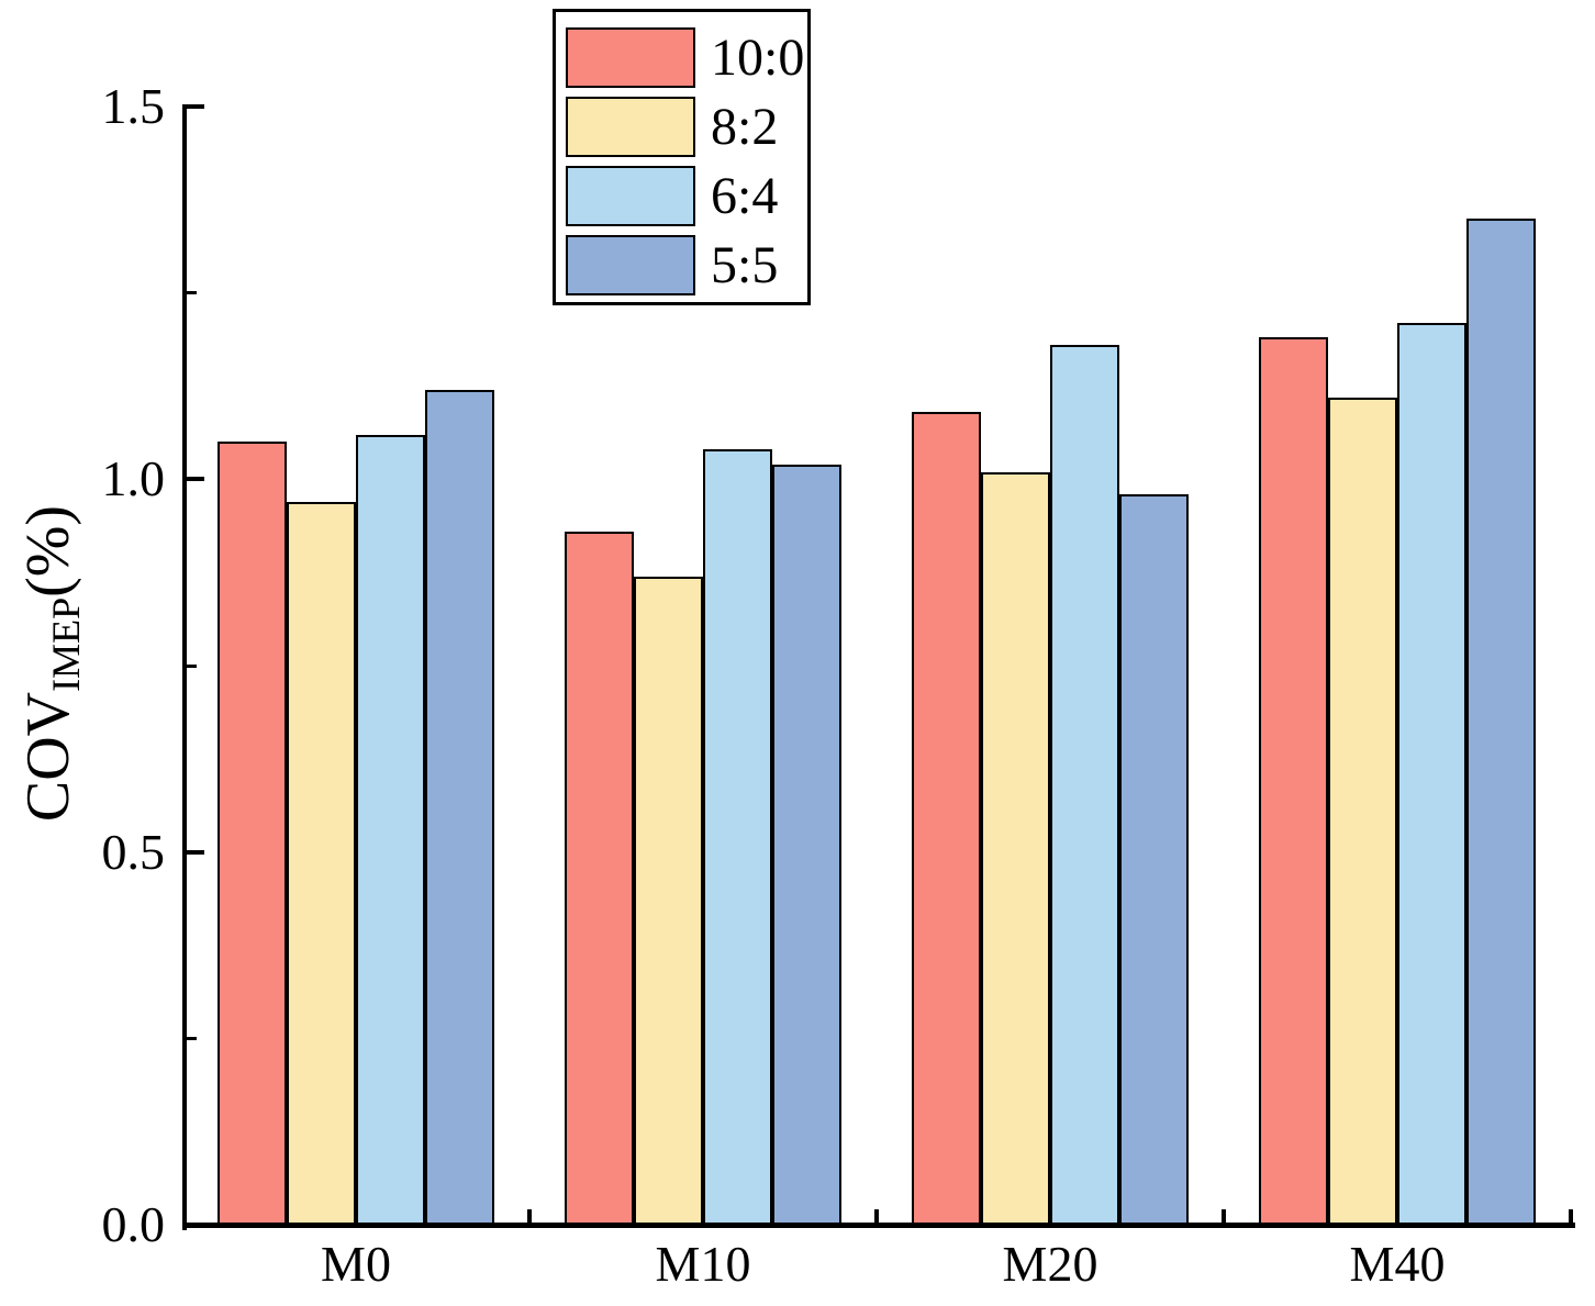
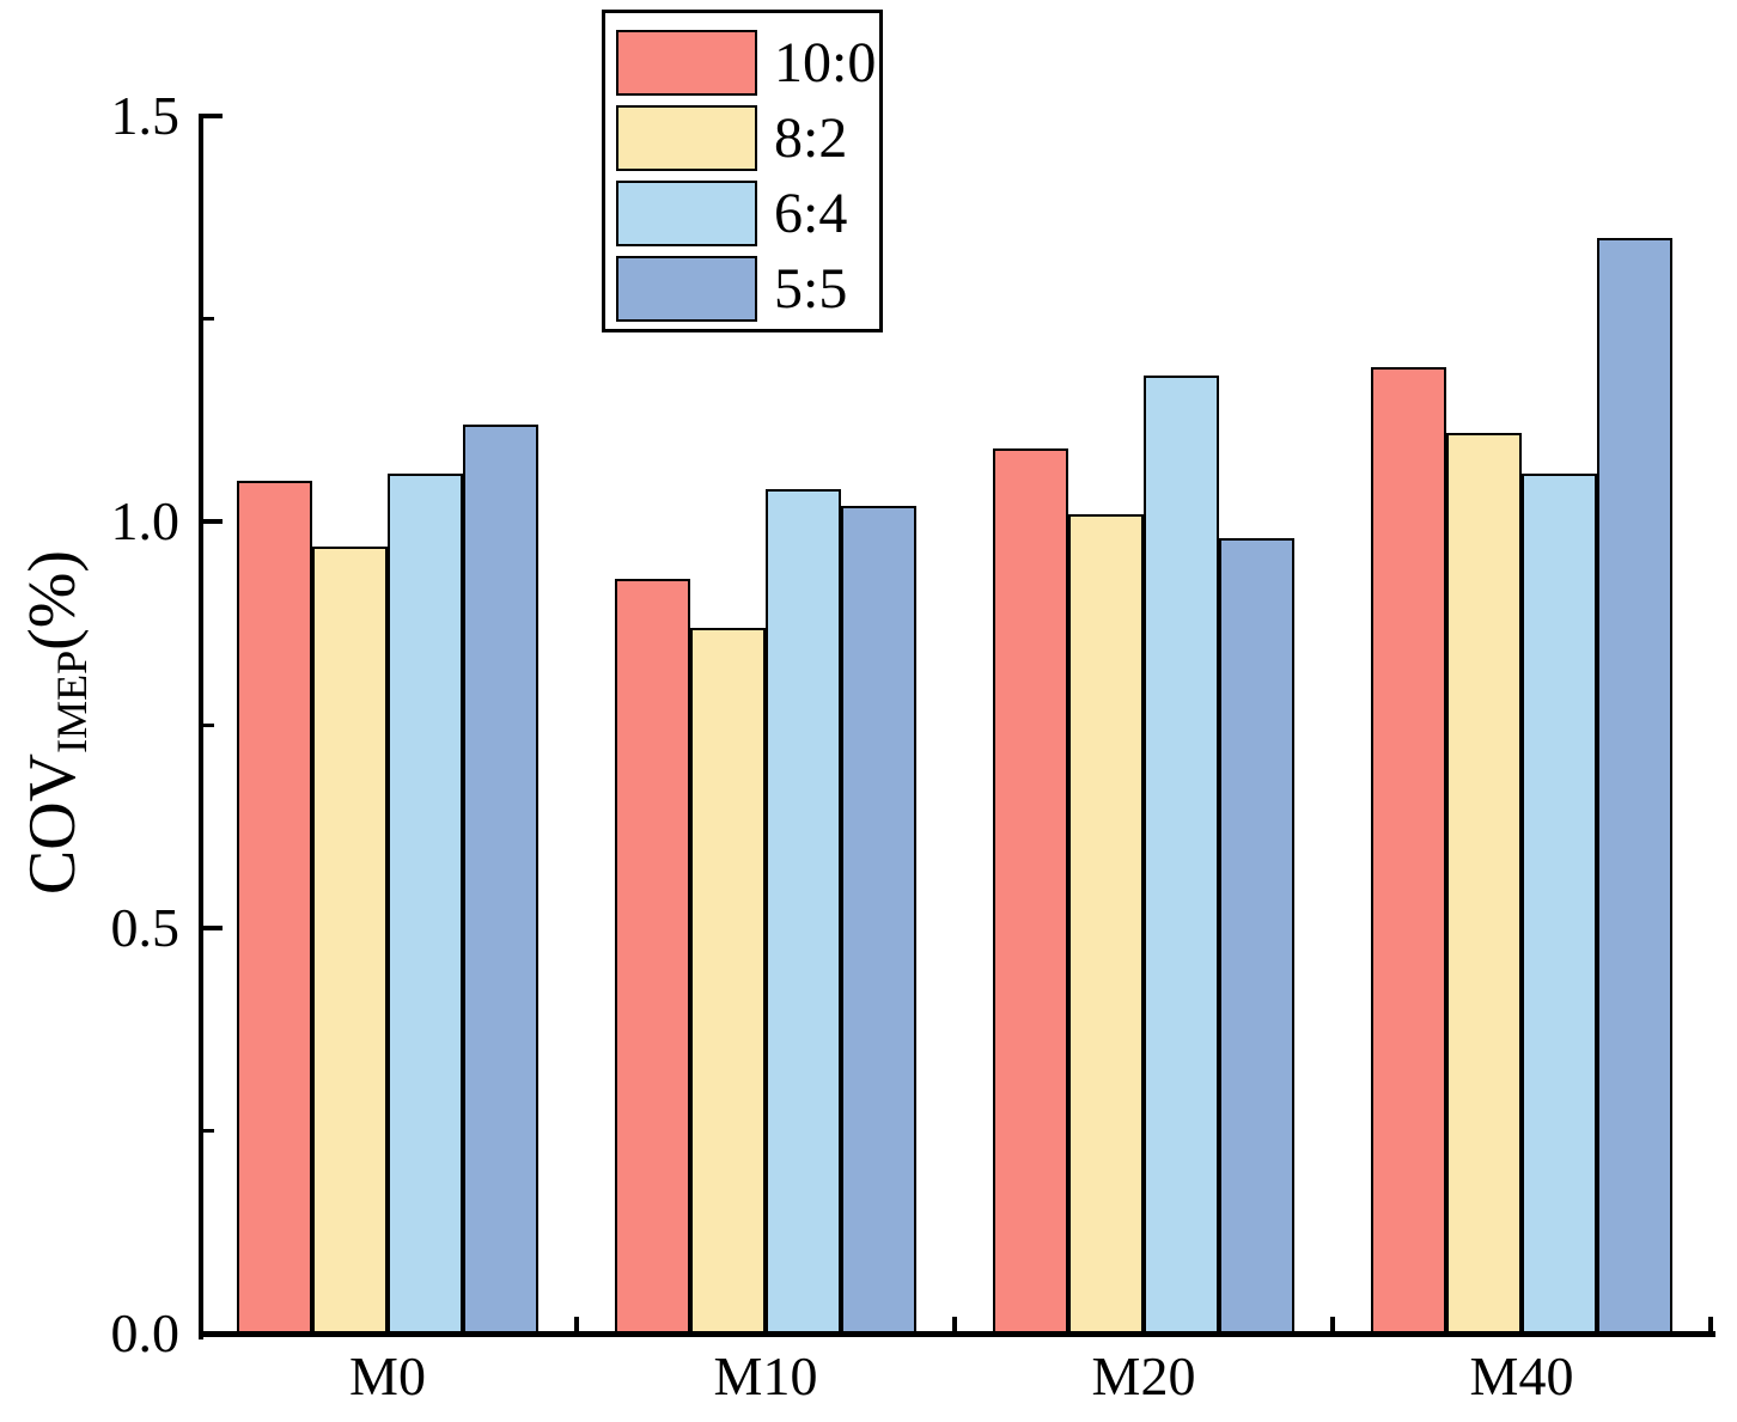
6:4/M40: 1.21 -> 1.06
